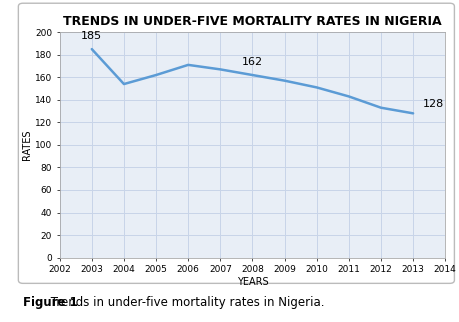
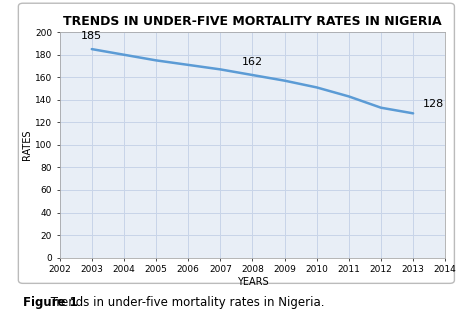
2004: 154 -> 180
2005: 162 -> 175
